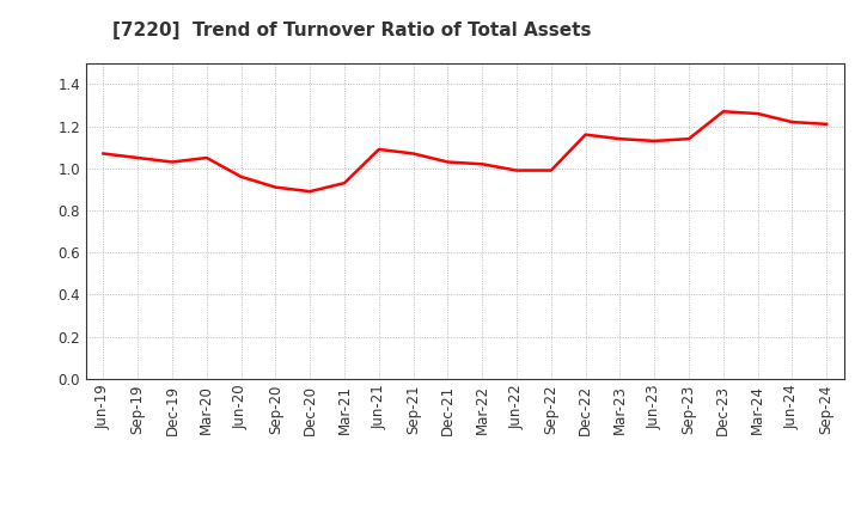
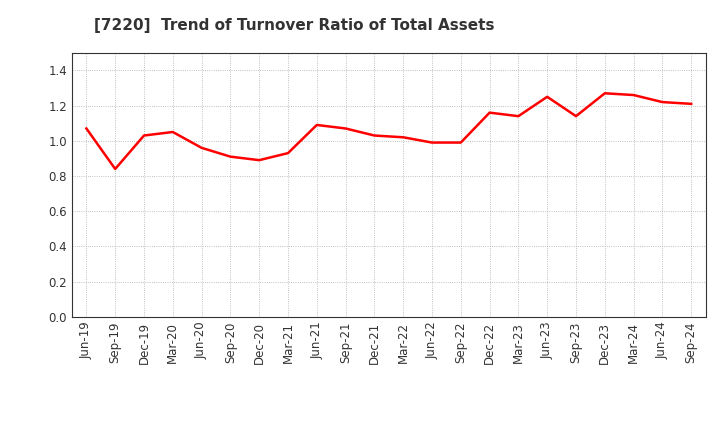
Sep-19: 1.05 -> 0.84
Jun-23: 1.13 -> 1.25
